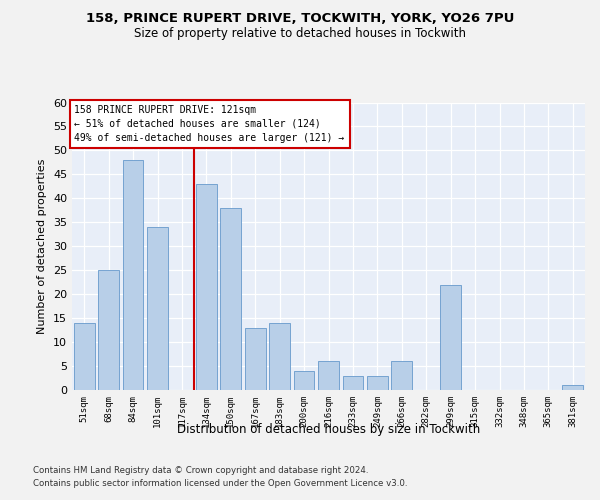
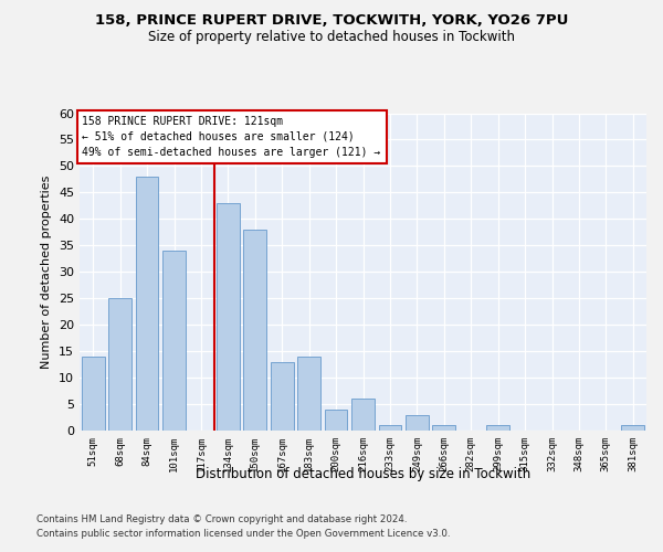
233sqm: 3 -> 1
266sqm: 6 -> 1
299sqm: 22 -> 1
